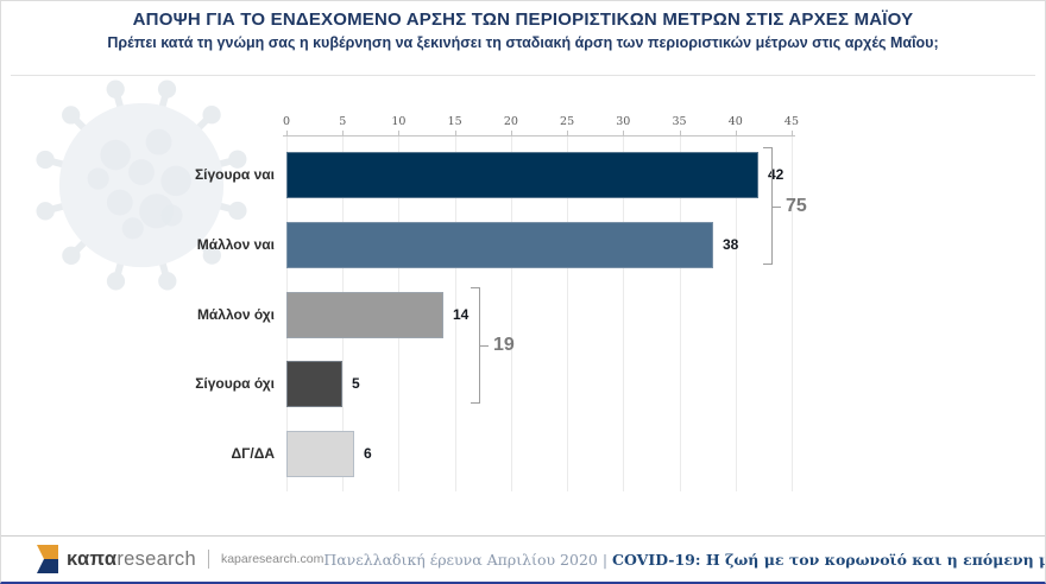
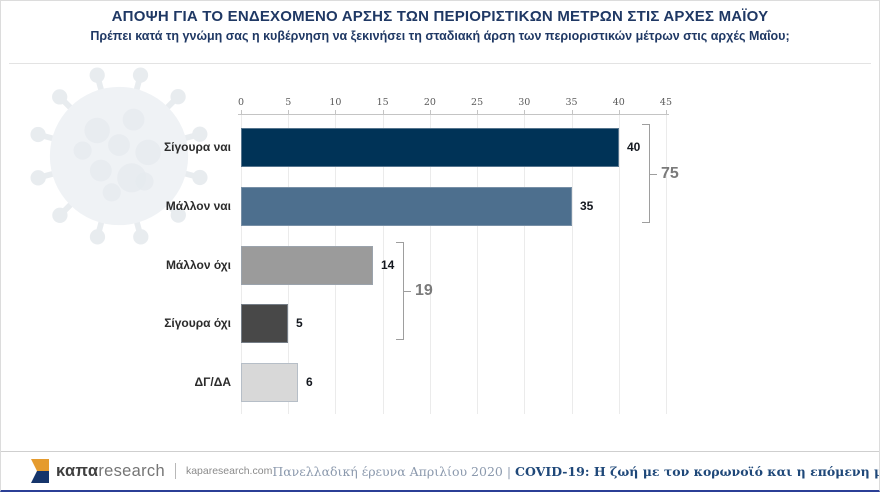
Σίγουρα ναι: 42 -> 40
Μάλλον ναι: 38 -> 35
